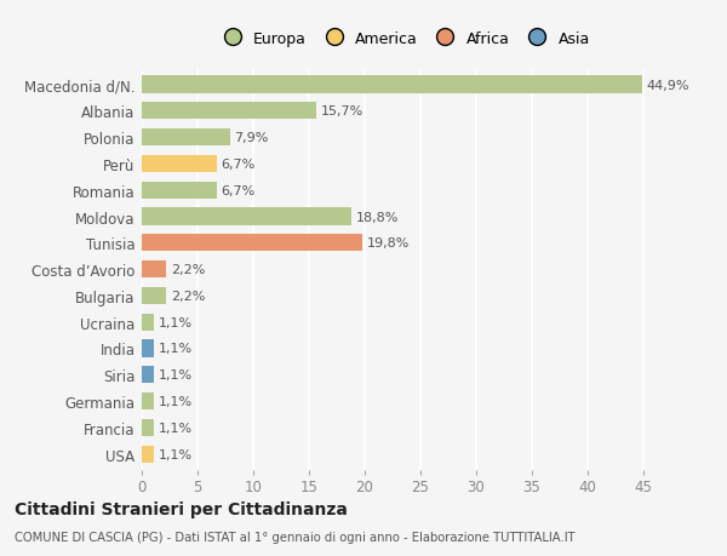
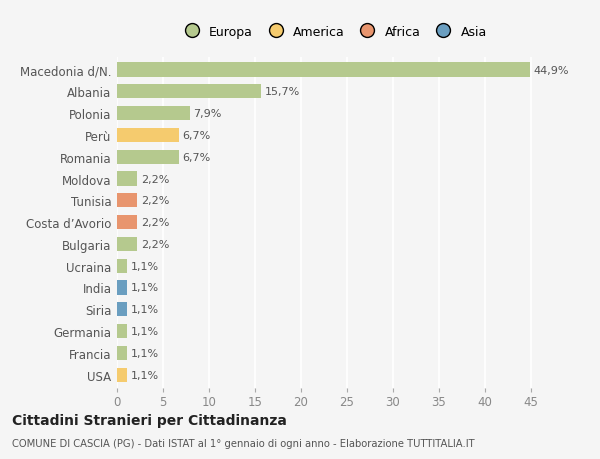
Moldova: 18,8% -> 2,2%
Tunisia: 19,8% -> 2,2%
